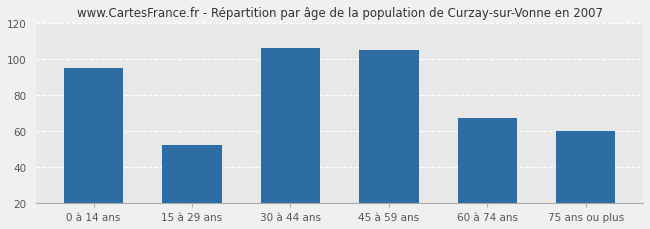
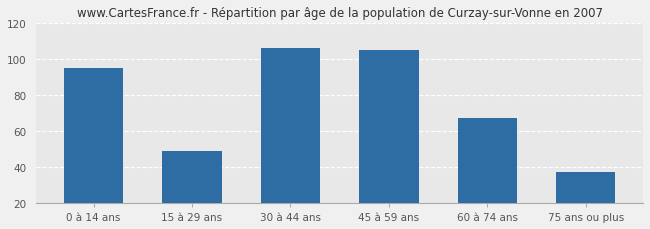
15 à 29 ans: 52 -> 49
75 ans ou plus: 60 -> 37
